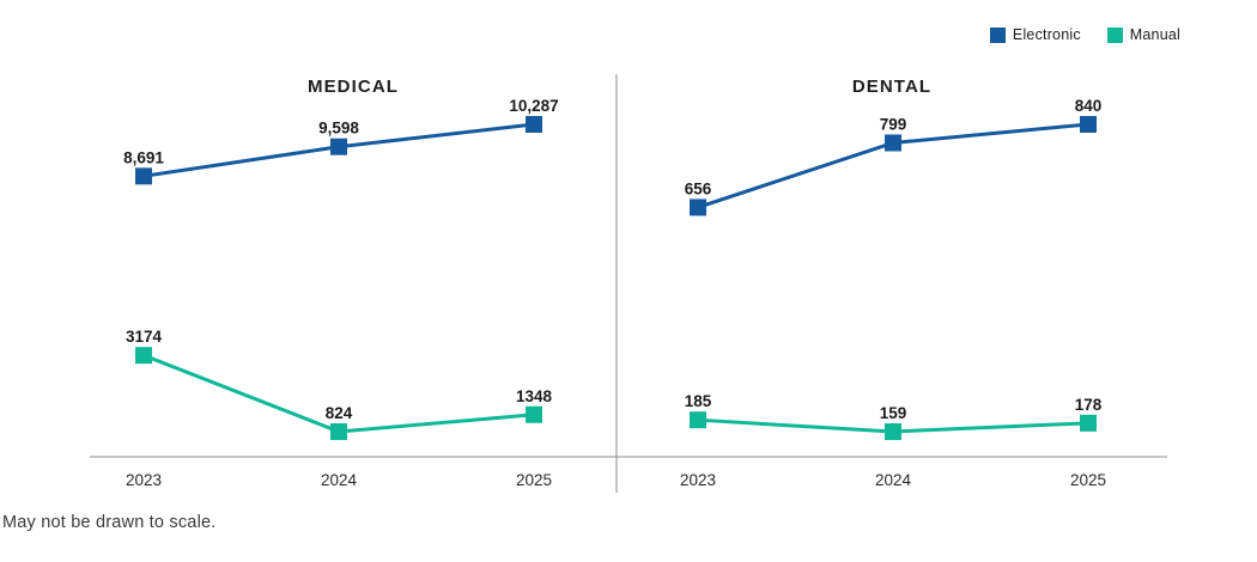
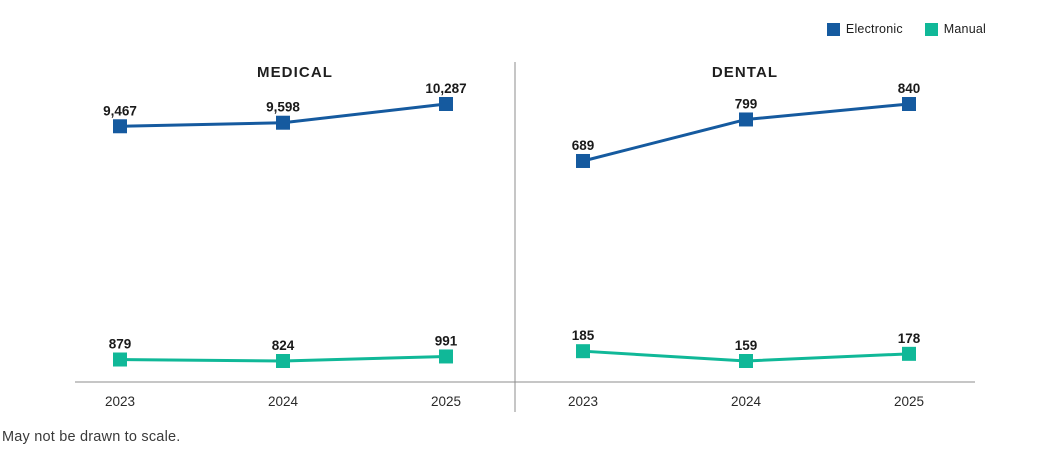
MEDICAL/Electronic/2023: 8,691 -> 9,467
MEDICAL/Manual/2023: 3174 -> 879
MEDICAL/Manual/2025: 1348 -> 991
DENTAL/Electronic/2023: 656 -> 689
